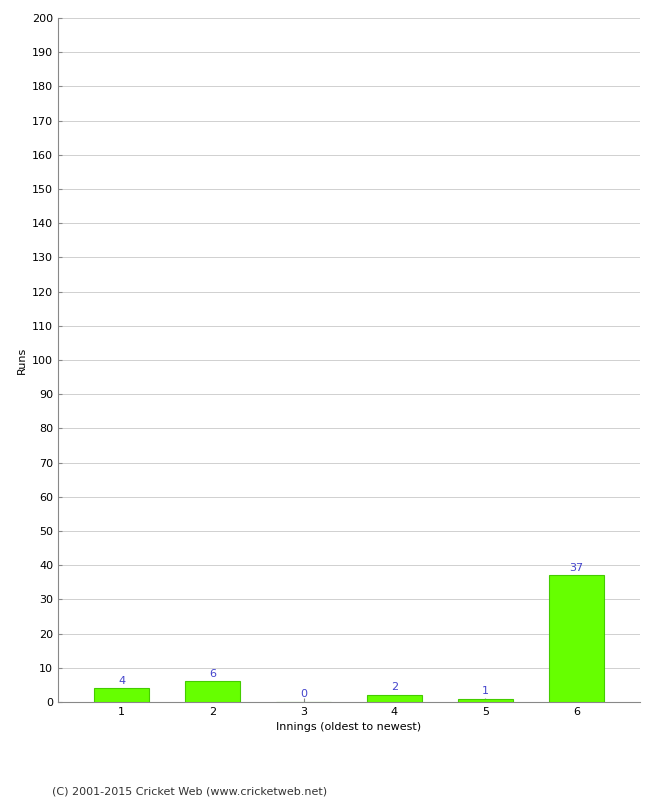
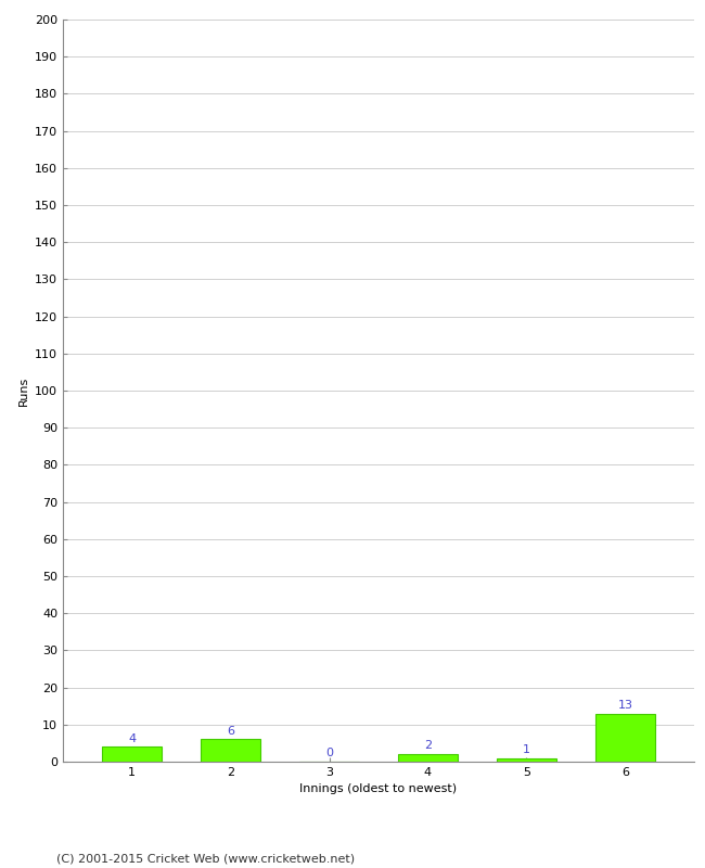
6: 37 -> 13
